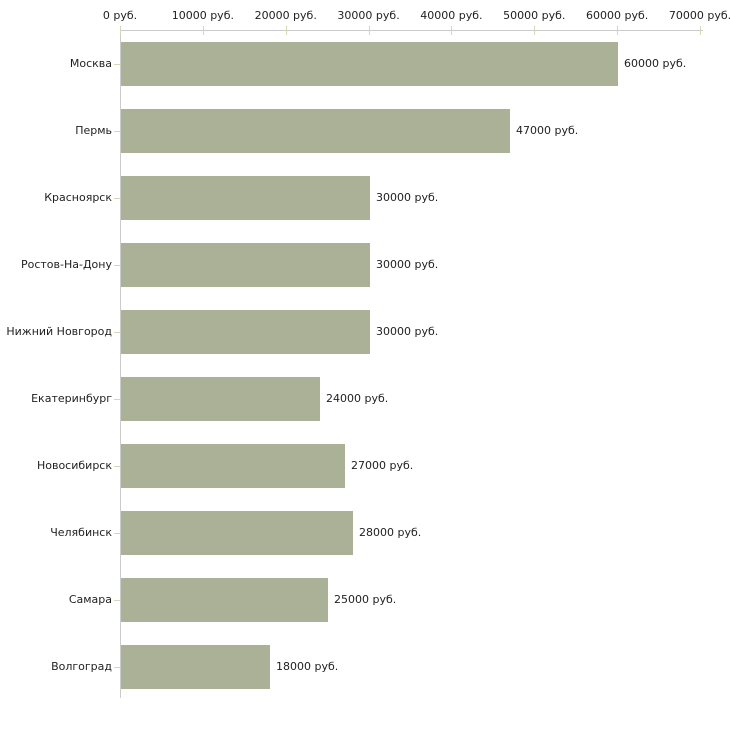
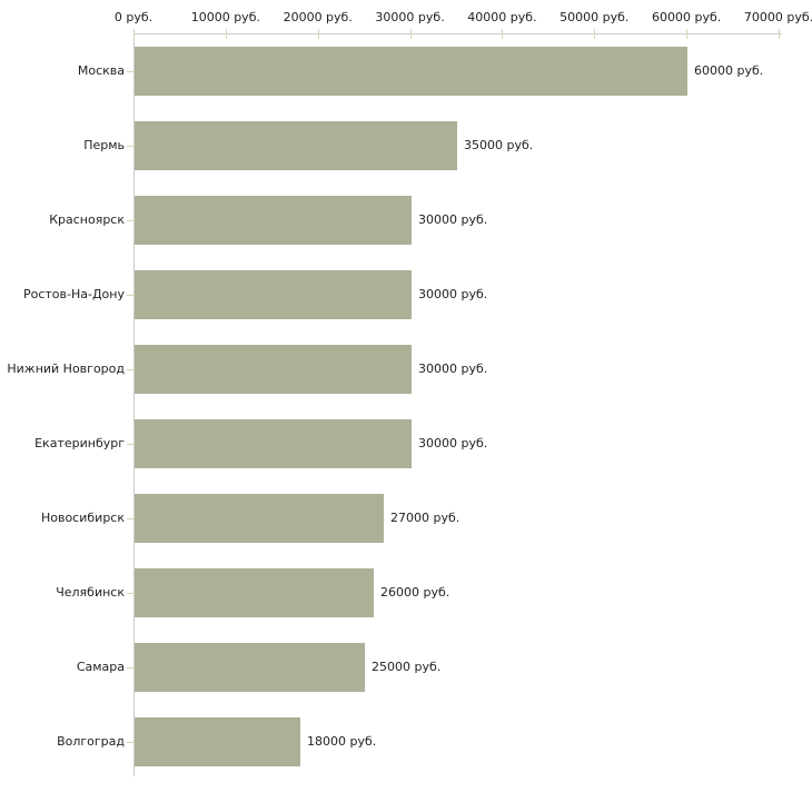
Пермь: 47000 -> 35000
Екатеринбург: 24000 -> 30000
Челябинск: 28000 -> 26000
